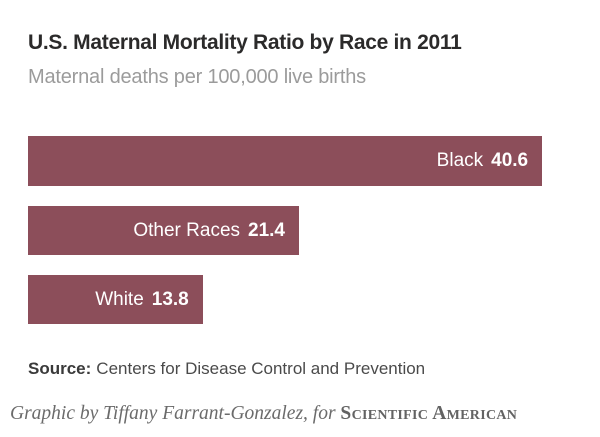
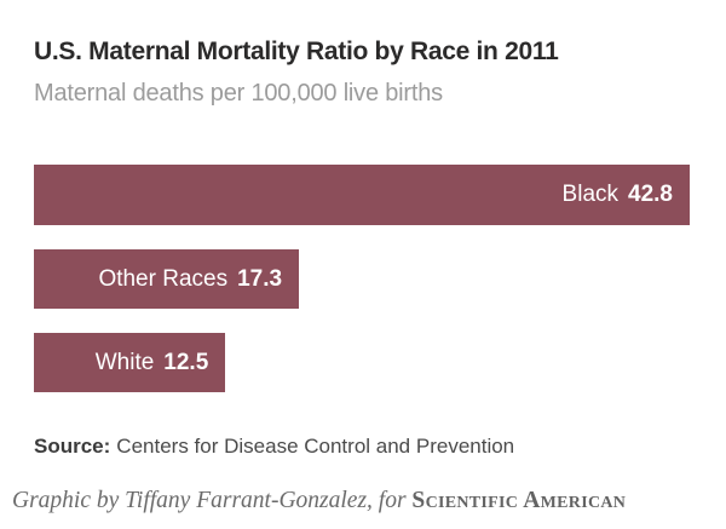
Black: 40.6 -> 42.8
Other Races: 21.4 -> 17.3
White: 13.8 -> 12.5
